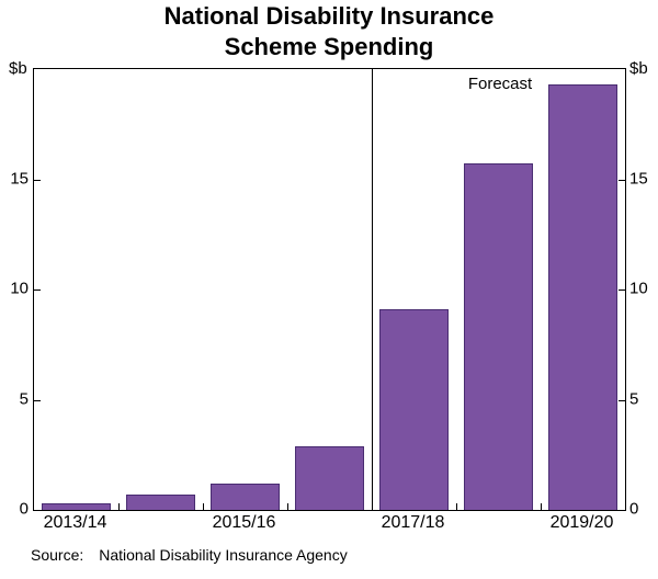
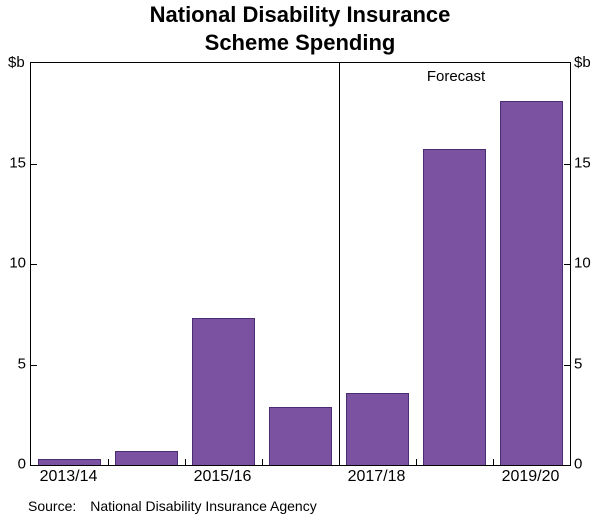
2015/16: 1.2 -> 7.3
2017/18: 9.1 -> 3.6
2019/20: 19.3 -> 18.1
